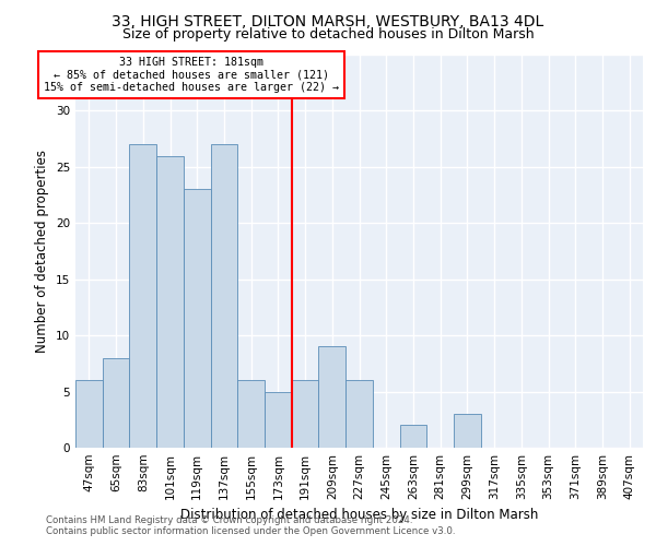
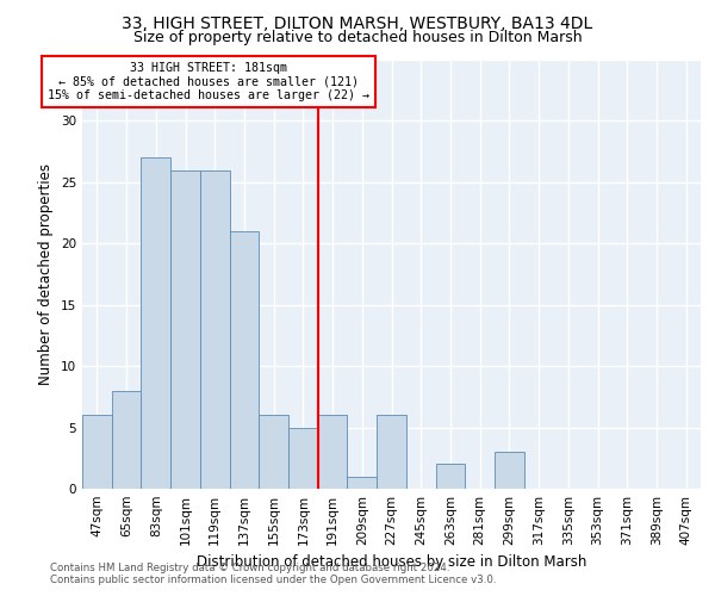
119sqm: 23 -> 26
137sqm: 27 -> 21
209sqm: 9 -> 1
